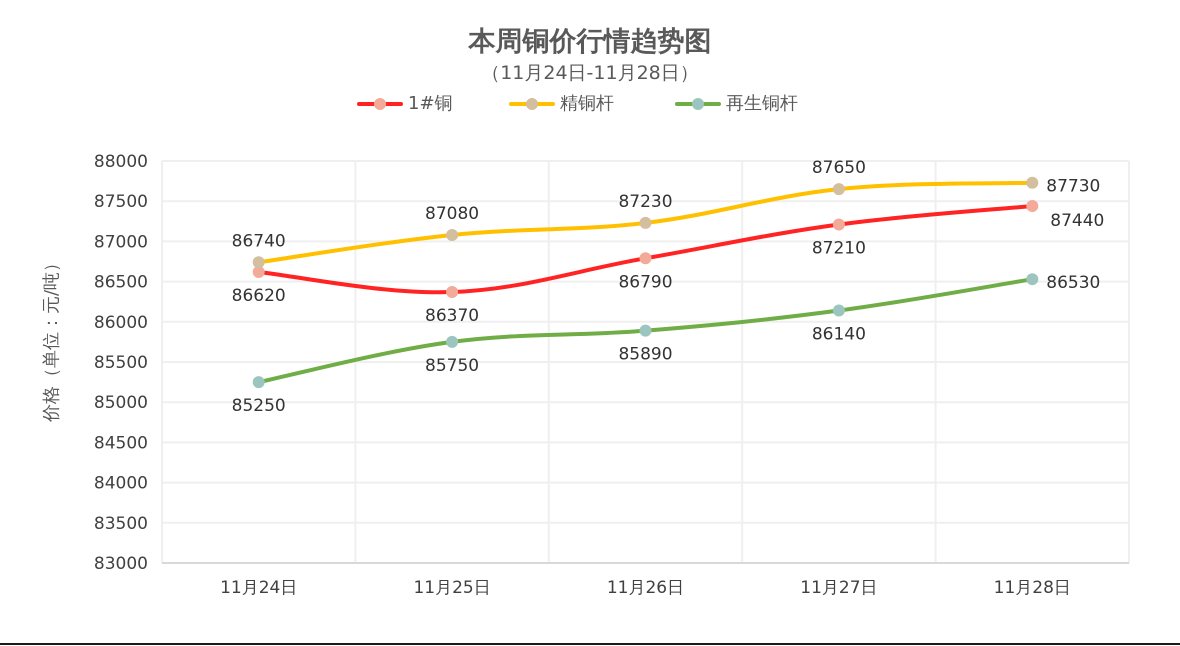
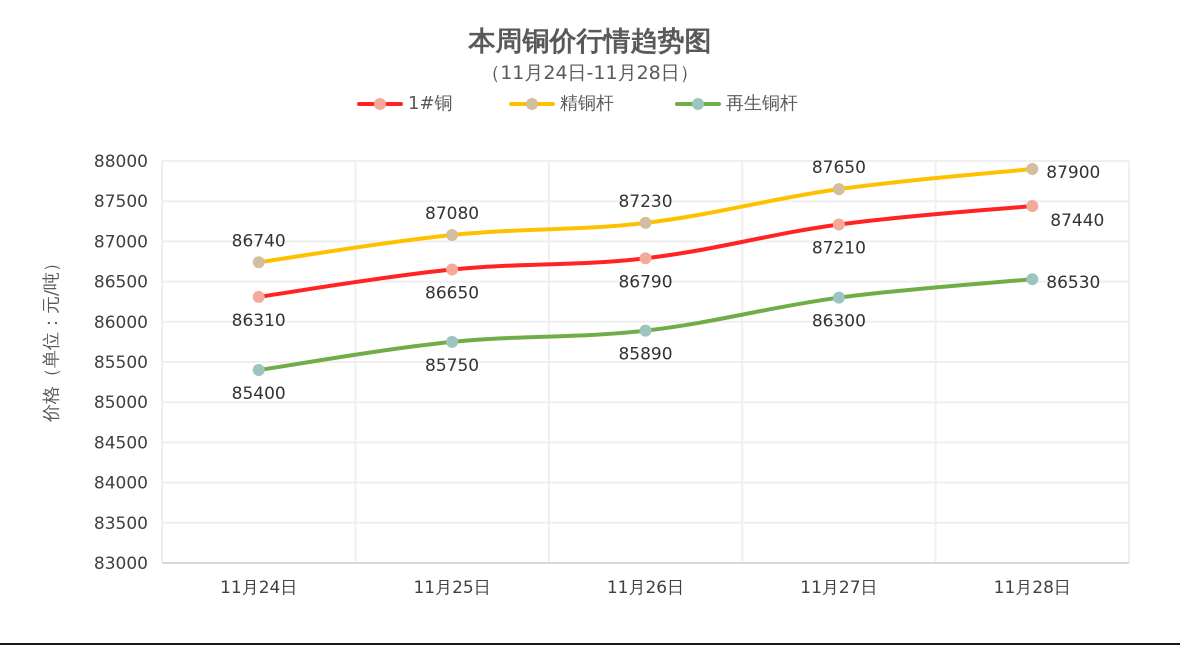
1#铜/11月24日: 86620 -> 86310
再生铜杆/11月24日: 85250 -> 85400
1#铜/11月25日: 86370 -> 86650
再生铜杆/11月27日: 86140 -> 86300
精铜杆/11月28日: 87730 -> 87900
